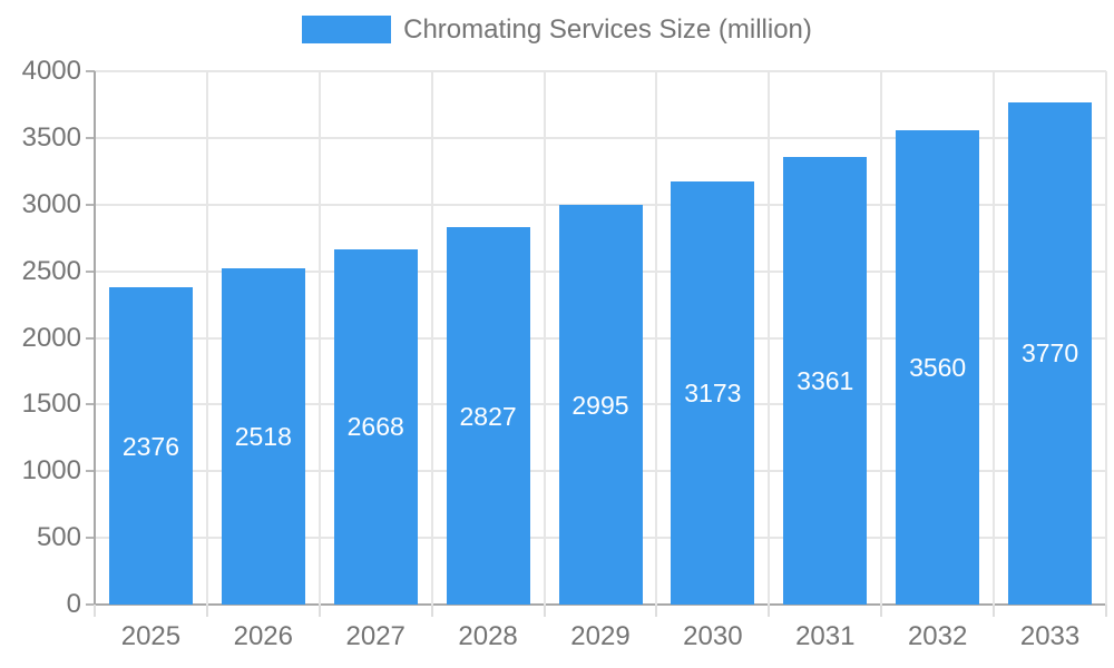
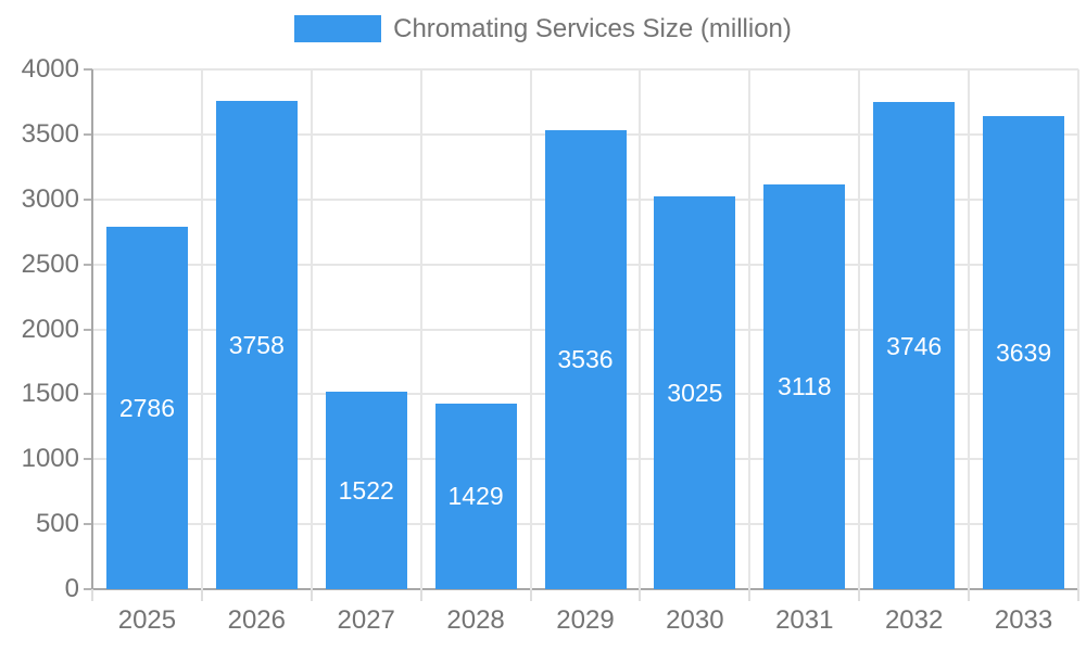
2025: 2376 -> 2786
2026: 2518 -> 3758
2027: 2668 -> 1522
2028: 2827 -> 1429
2029: 2995 -> 3536
2030: 3173 -> 3025
2031: 3361 -> 3118
2032: 3560 -> 3746
2033: 3770 -> 3639
